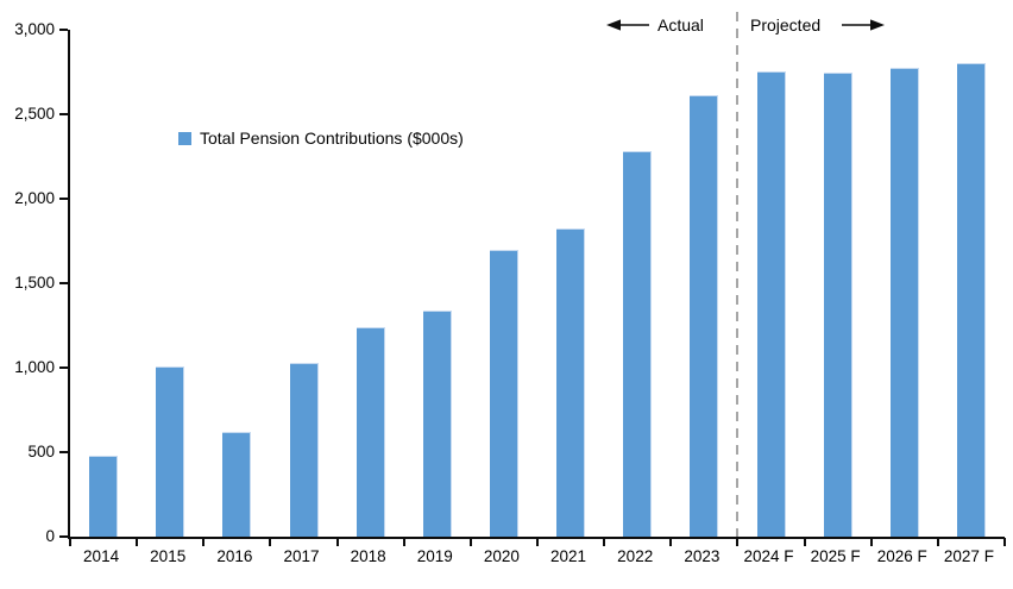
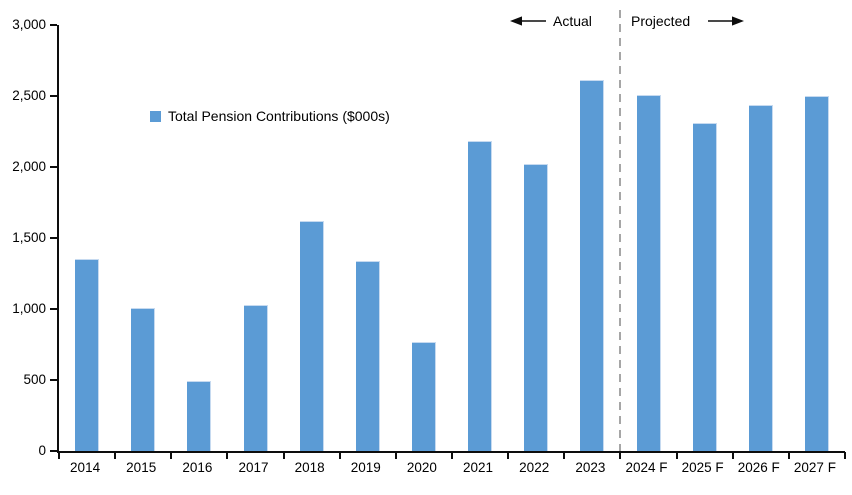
2014: 480 -> 1350
2016: 620 -> 490
2018: 1240 -> 1620
2020: 1700 -> 770
2021: 1820 -> 2180
2022: 2280 -> 2020
2024 F: 2760 -> 2510
2025 F: 2750 -> 2310
2026 F: 2780 -> 2440
2027 F: 2800 -> 2500
